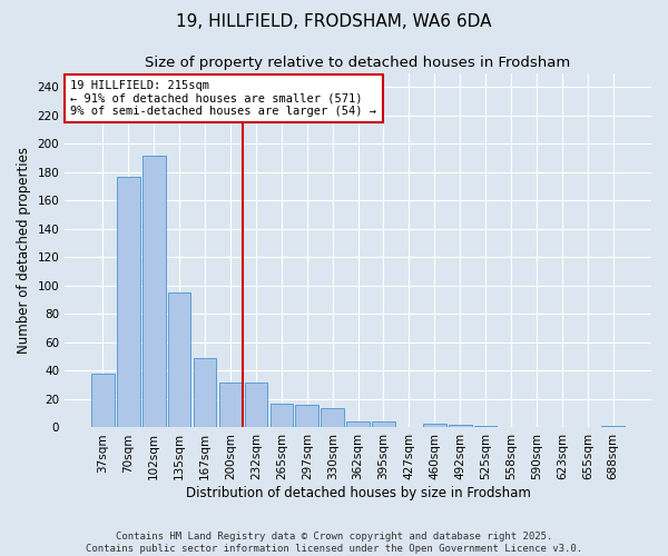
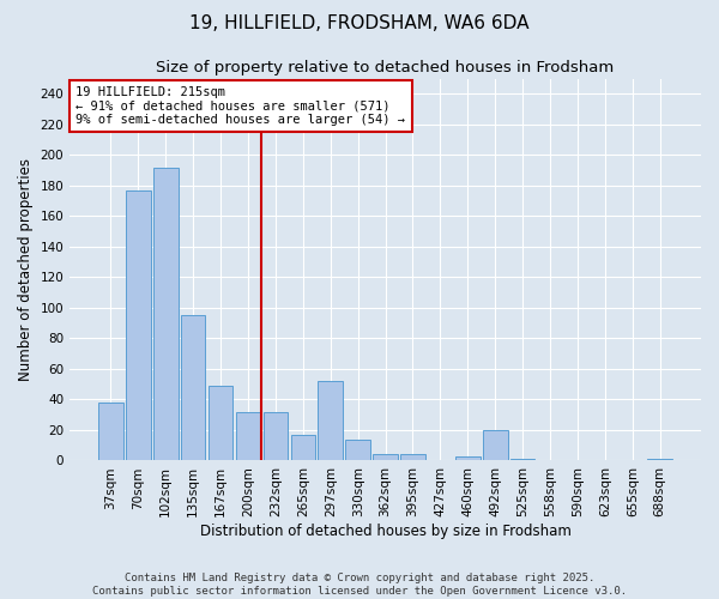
297sqm: 16 -> 52
492sqm: 2 -> 20
